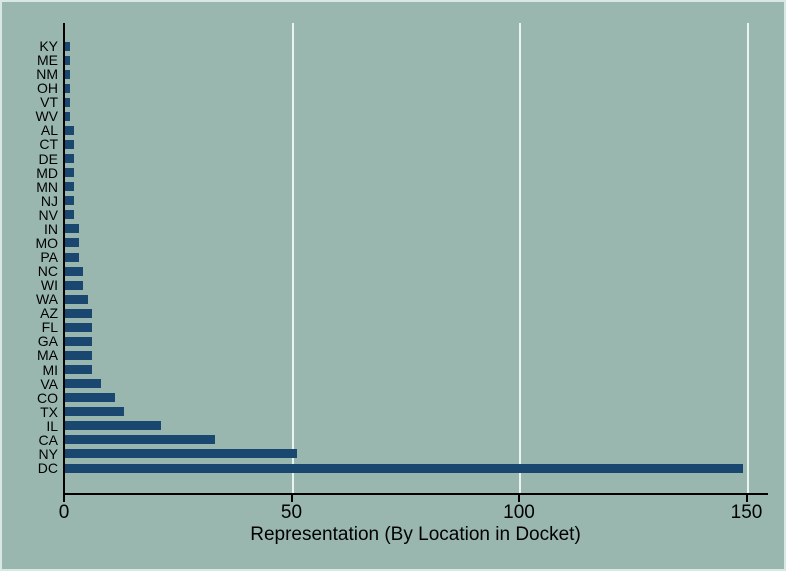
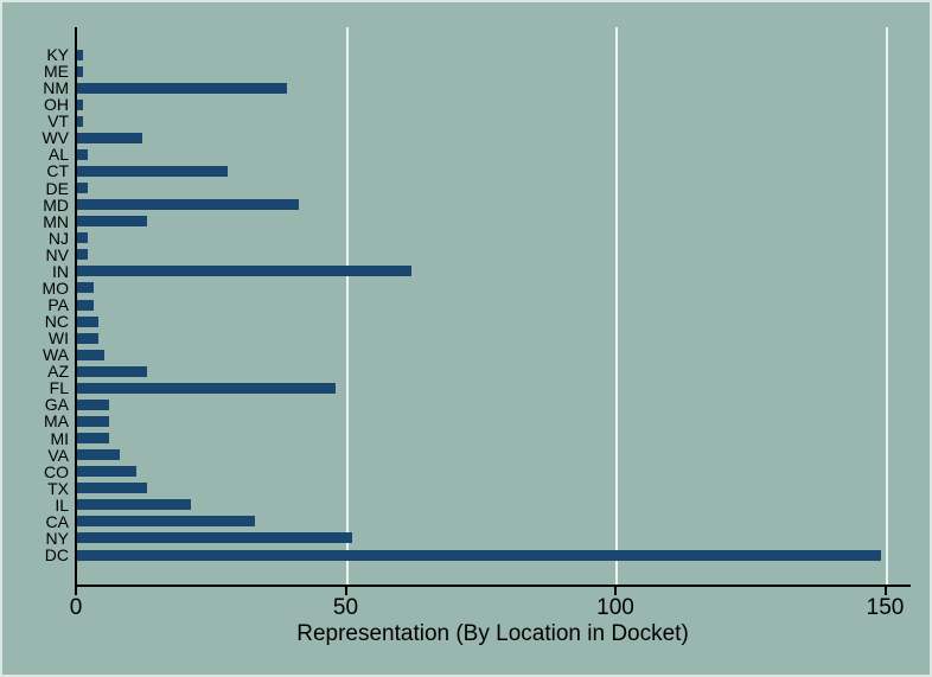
NM: 1 -> 39
WV: 1 -> 12
CT: 2 -> 28
MD: 2 -> 41
MN: 2 -> 13
IN: 3 -> 62
AZ: 6 -> 13
FL: 6 -> 48
